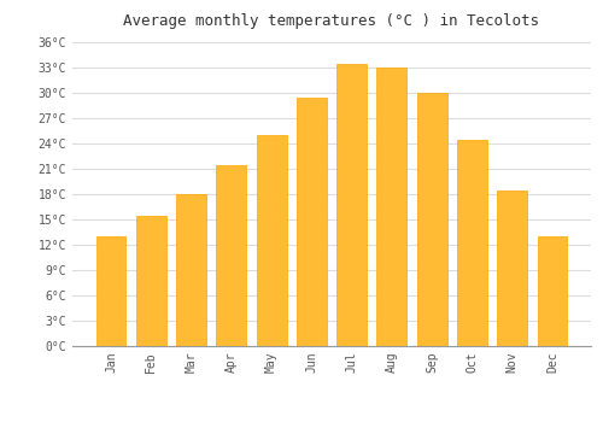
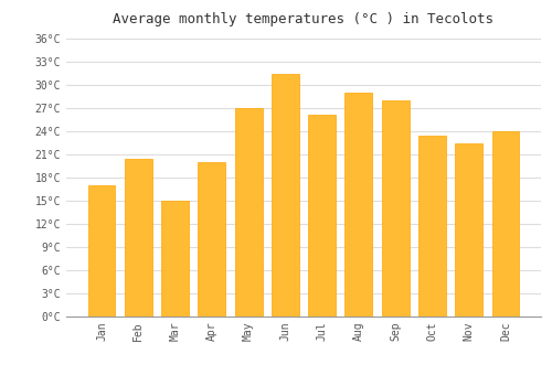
Jan: 13.0°C -> 17.0°C
Feb: 15.5°C -> 20.4°C
Mar: 18.0°C -> 15.0°C
Apr: 21.5°C -> 20.0°C
May: 25.0°C -> 27.0°C
Jun: 29.5°C -> 31.4°C
Jul: 33.5°C -> 26.2°C
Aug: 33.0°C -> 29.0°C
Sep: 30.0°C -> 28.0°C
Oct: 24.5°C -> 23.4°C
Nov: 18.5°C -> 22.4°C
Dec: 13.0°C -> 24.0°C
